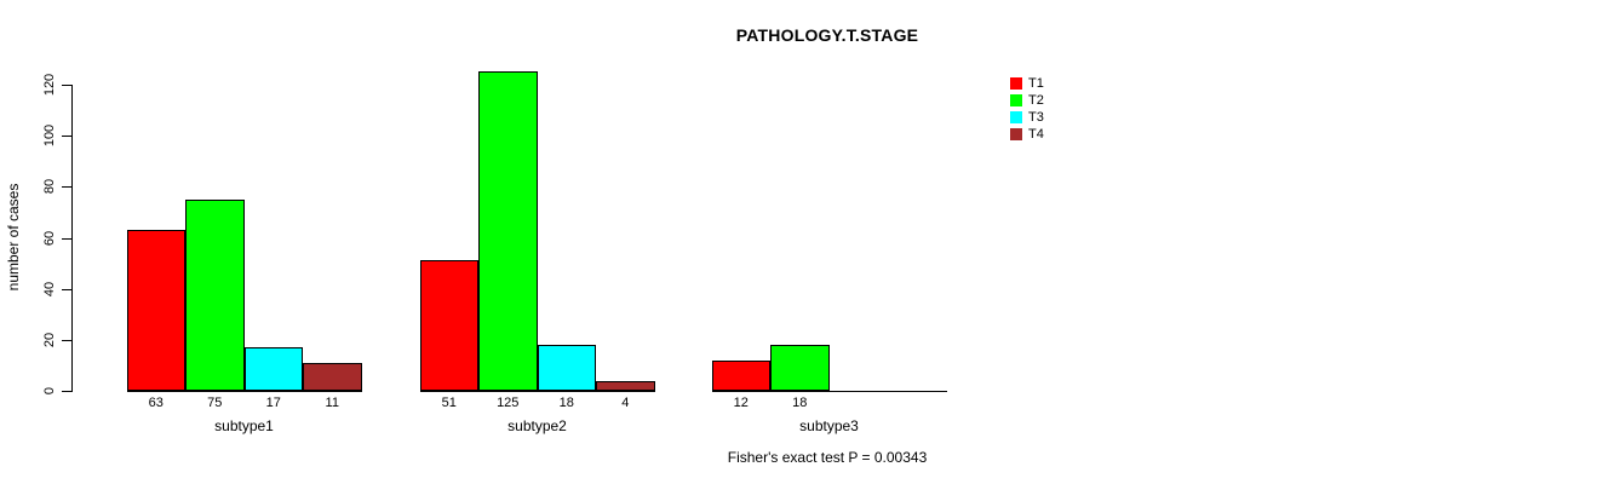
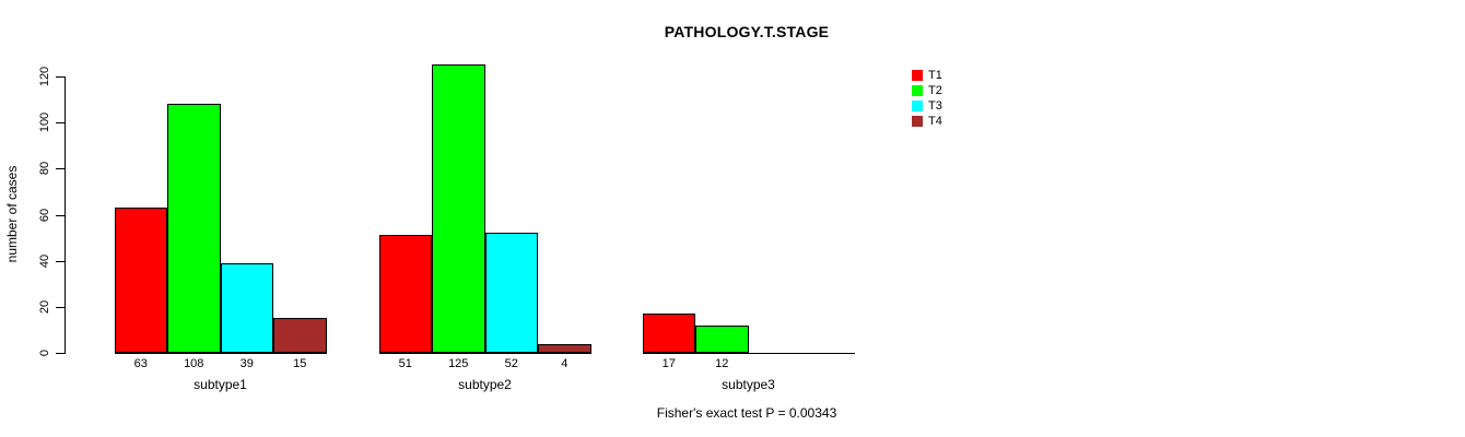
T2/subtype1: 75 -> 108
T3/subtype1: 17 -> 39
T4/subtype1: 11 -> 15
T3/subtype2: 18 -> 52
T1/subtype3: 12 -> 17
T2/subtype3: 18 -> 12
